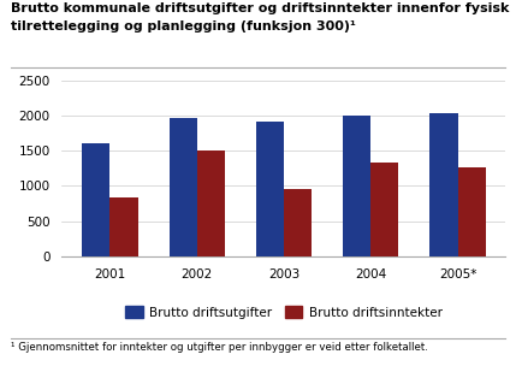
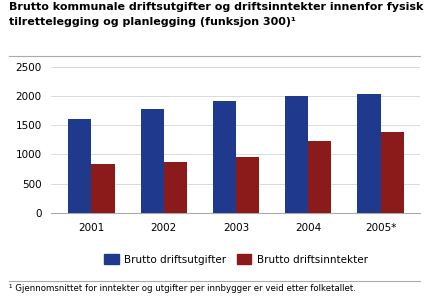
Brutto driftsutgifter/2002: 1960 -> 1780
Brutto driftsinntekter/2002: 1500 -> 870
Brutto driftsinntekter/2004: 1340 -> 1230
Brutto driftsinntekter/2005*: 1260 -> 1380
